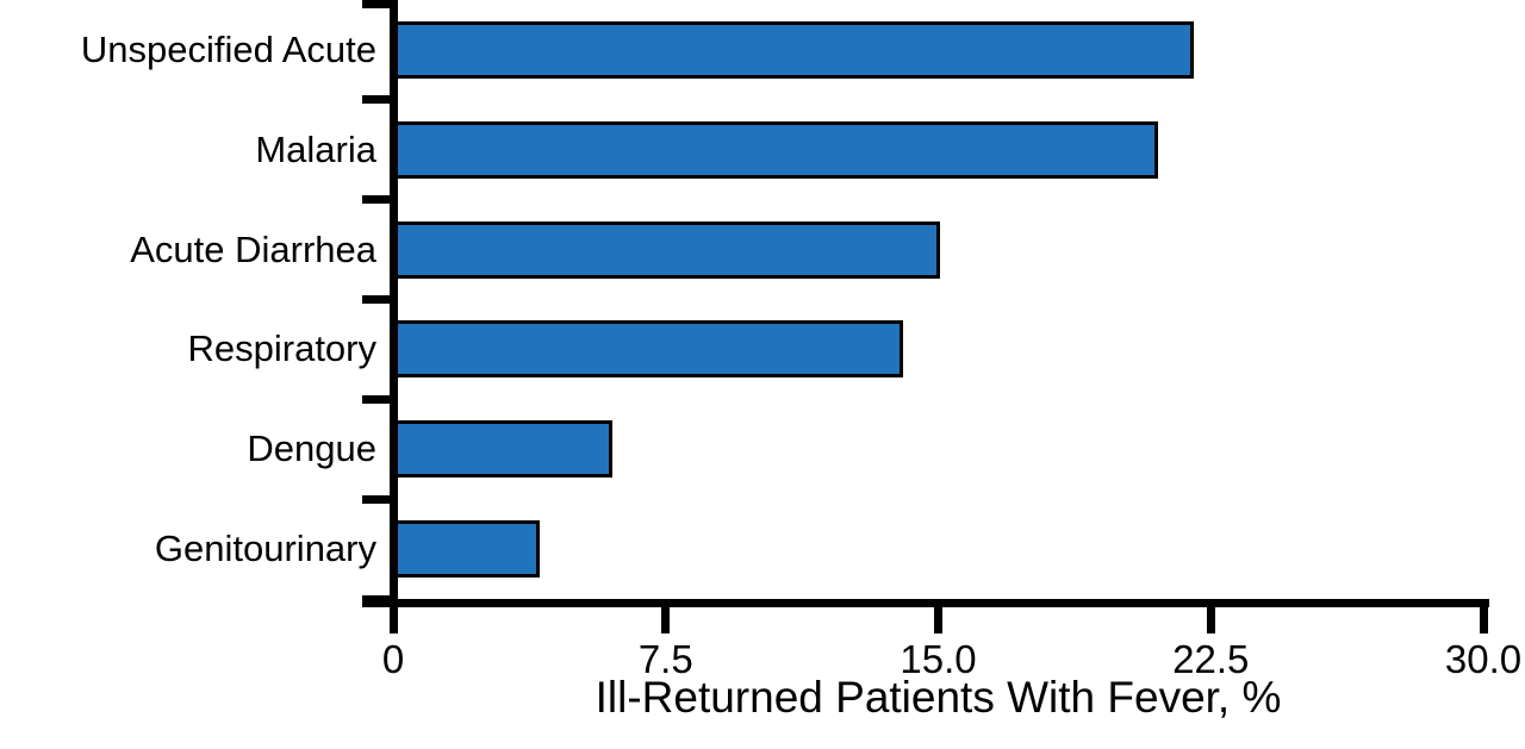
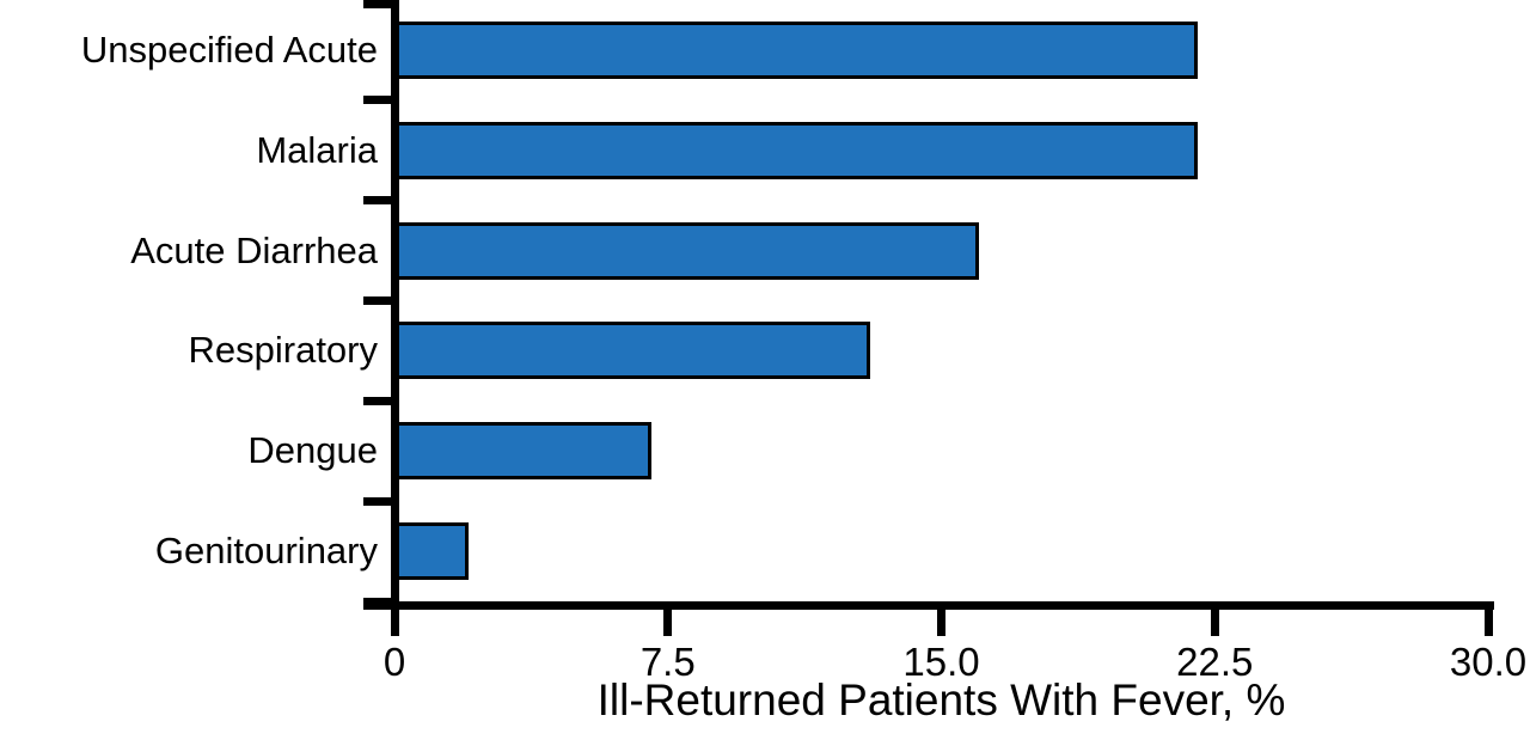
Malaria: 21 -> 22
Acute Diarrhea: 15 -> 16
Respiratory: 14 -> 13
Dengue: 6 -> 7
Genitourinary: 4 -> 2
